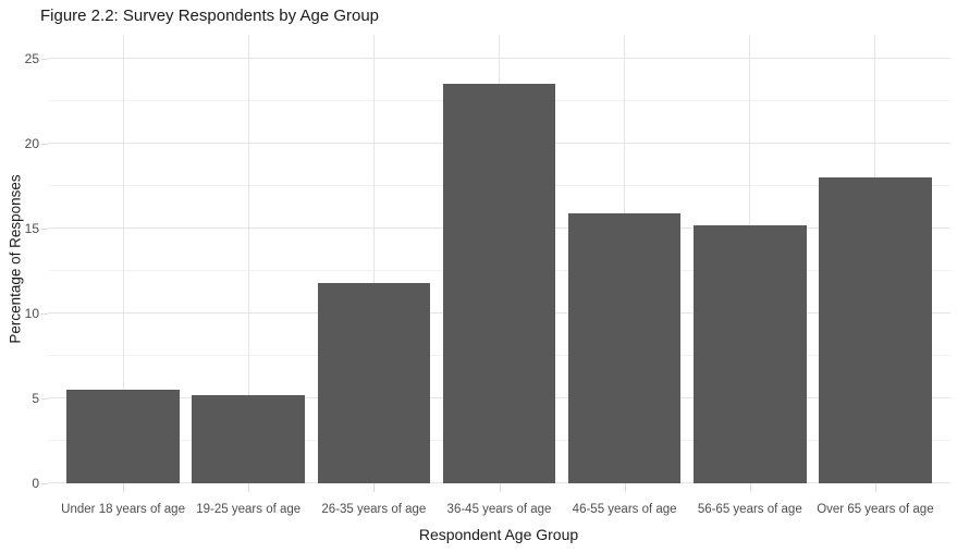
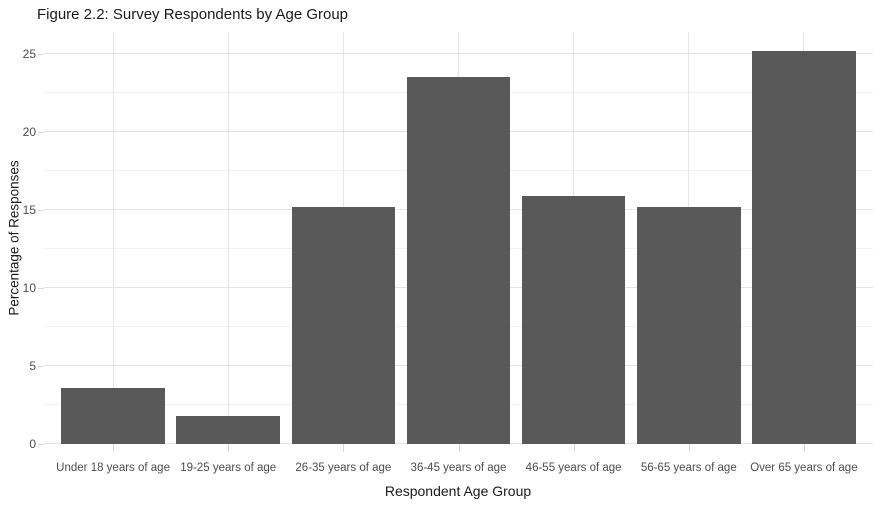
Under 18 years of age: 5.5 -> 3.6
19-25 years of age: 5.2 -> 1.8
26-35 years of age: 11.8 -> 15.2
Over 65 years of age: 18.0 -> 25.2
